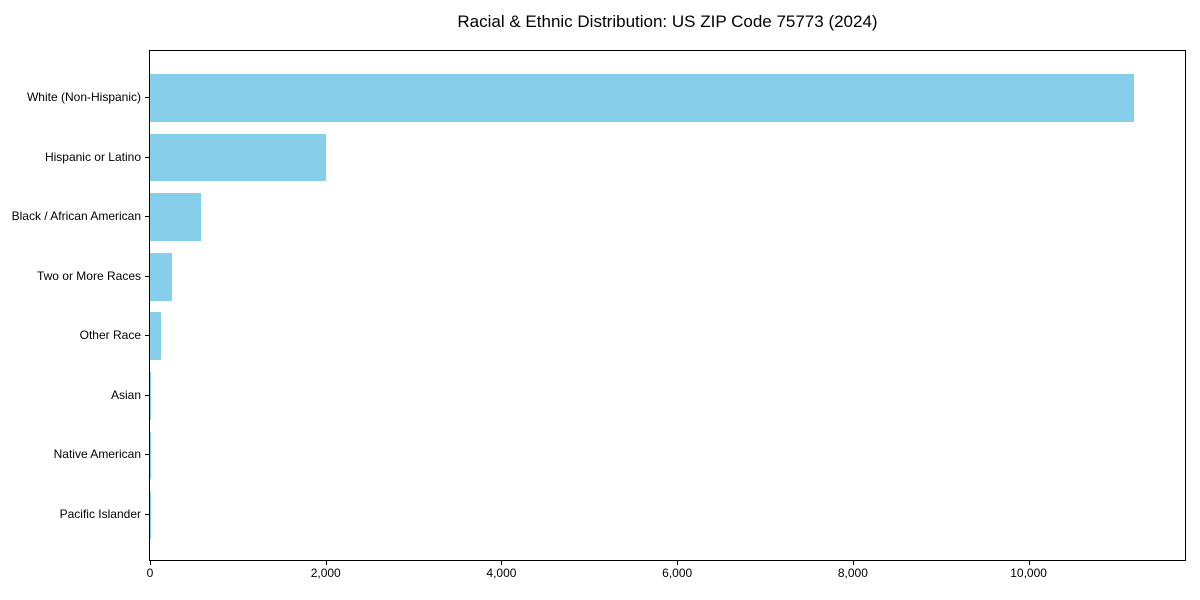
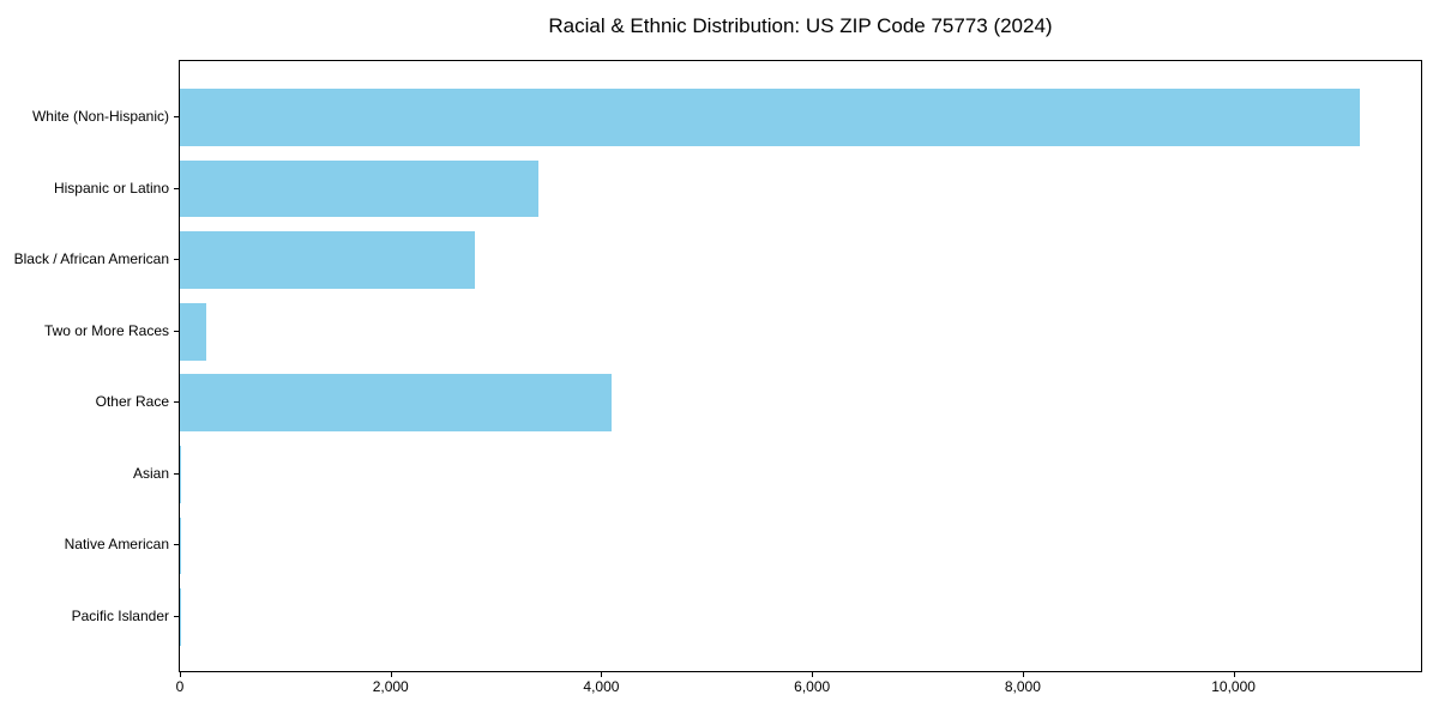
Hispanic or Latino: 2000 -> 3400
Black / African American: 600 -> 2800
Other Race: 100 -> 4100
